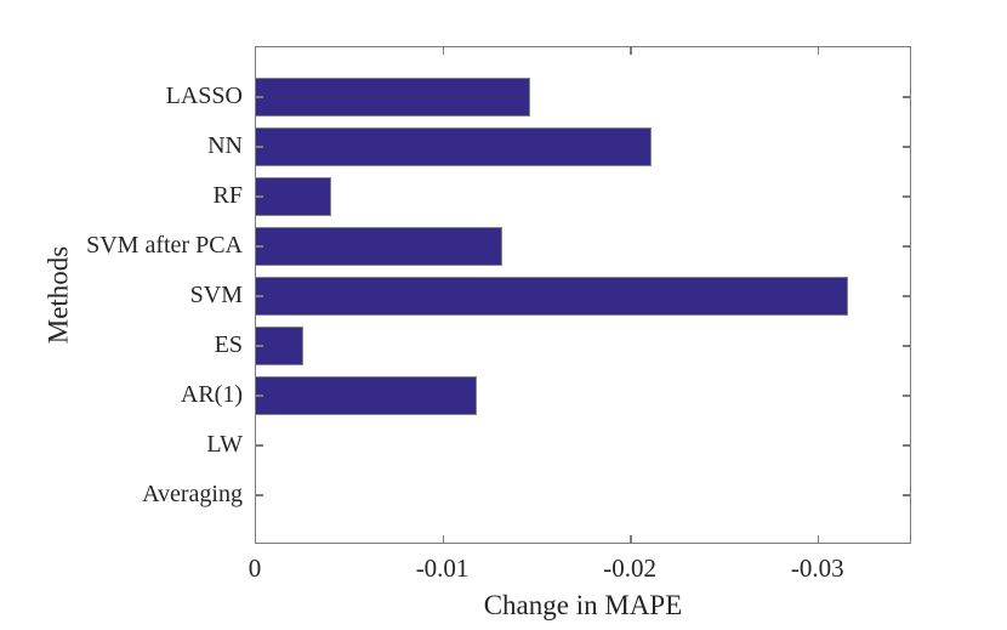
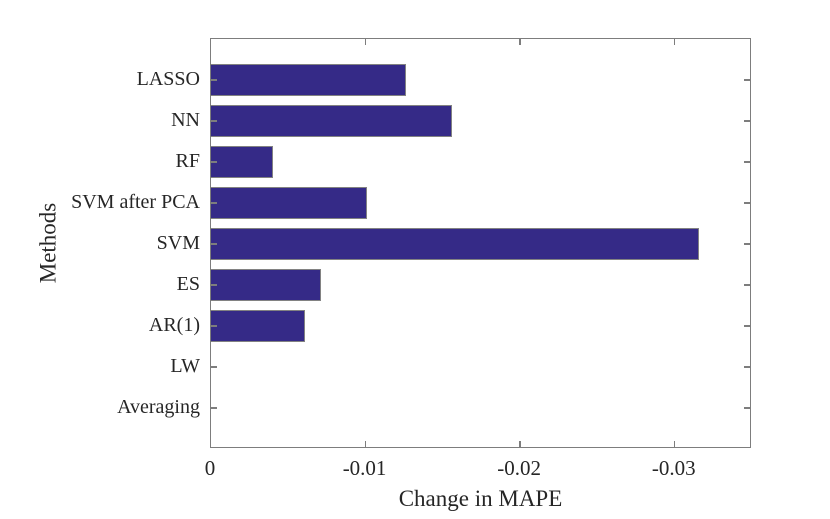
LASSO: -0.0146 -> -0.0126
NN: -0.0211 -> -0.0156
SVM after PCA: -0.0131 -> -0.0101
ES: -0.0025 -> -0.0071
AR(1): -0.0118 -> -0.0061
